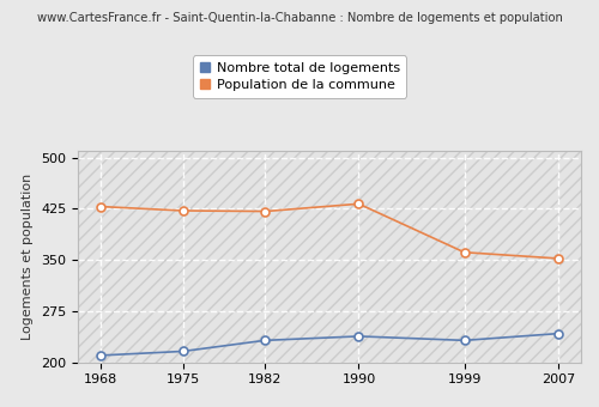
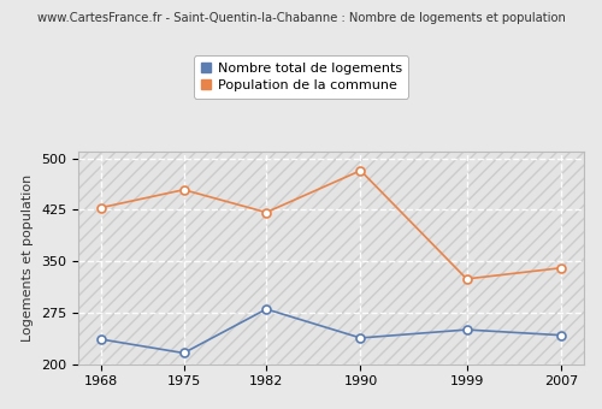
Nombre total de logements/1968: 210 -> 236
Population de la commune/1975: 422 -> 454
Nombre total de logements/1982: 232 -> 280
Population de la commune/1990: 432 -> 482
Nombre total de logements/1999: 232 -> 250
Population de la commune/1999: 361 -> 324
Population de la commune/2007: 352 -> 340
